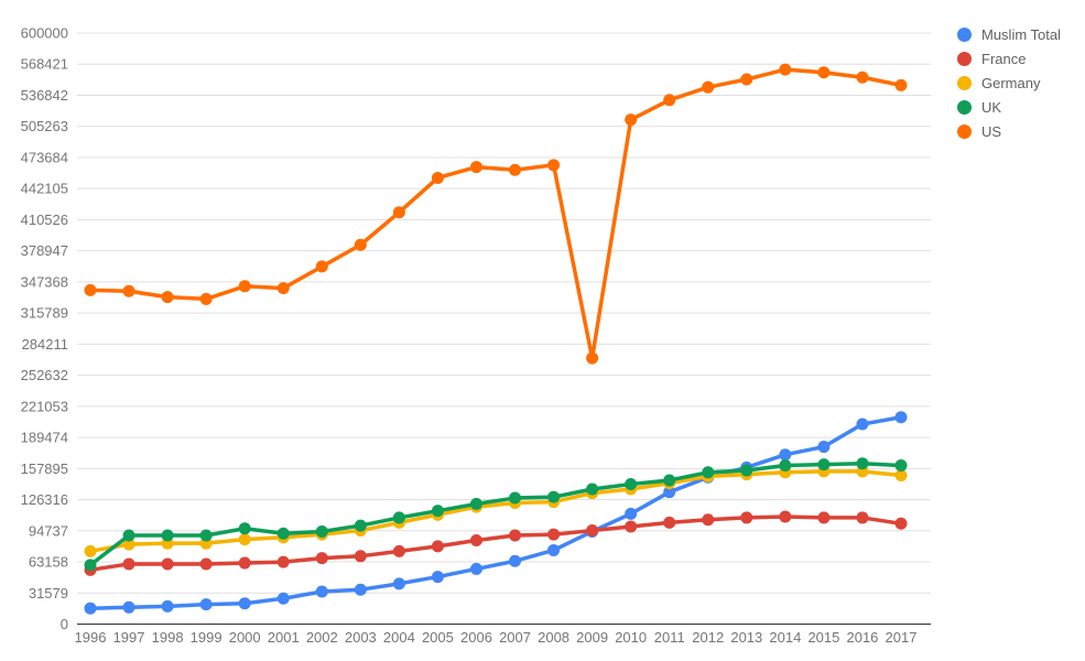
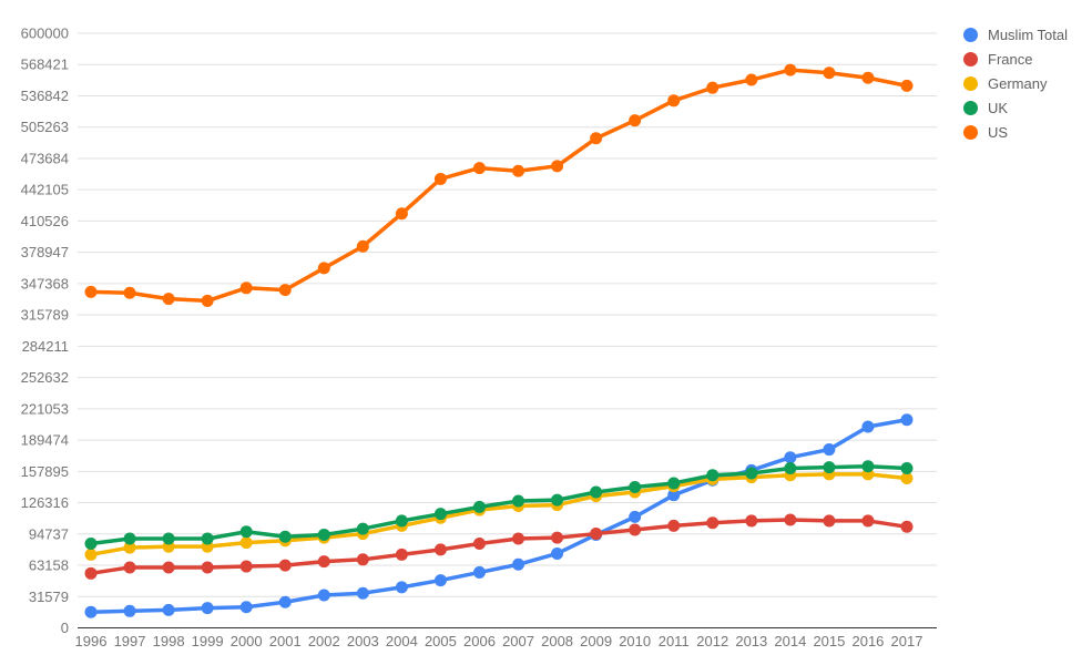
UK/1996: 60000 -> 80000
US/2009: 270000 -> 490000
